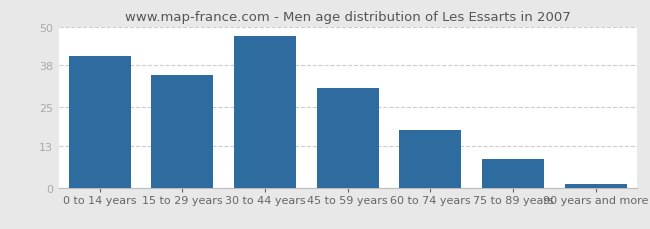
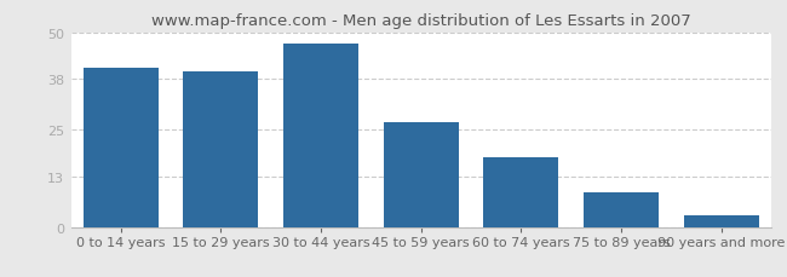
15 to 29 years: 35 -> 40
45 to 59 years: 31 -> 27
90 years and more: 1 -> 3
